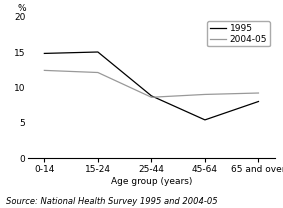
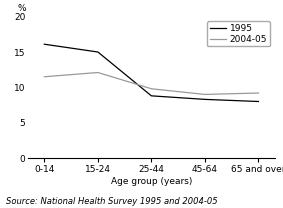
1995/0-14: 14.8 -> 16.1
2004-05/0-14: 12.4 -> 11.5
2004-05/25-44: 8.6 -> 9.8
1995/45-64: 5.4 -> 8.3
